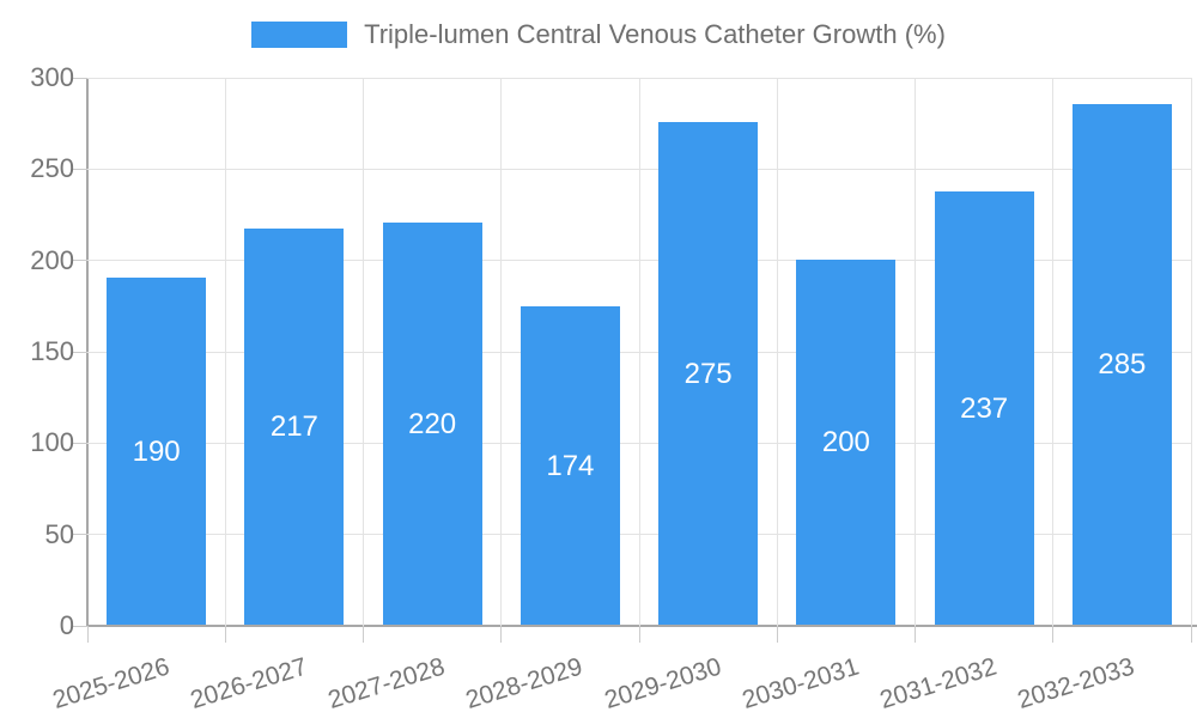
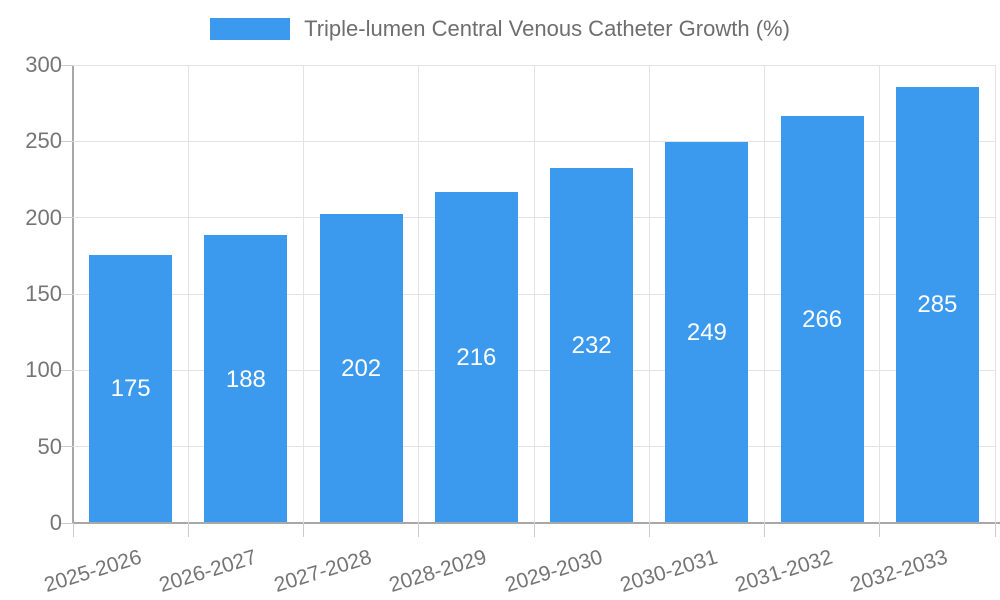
2025-2026: 190 -> 175
2026-2027: 217 -> 188
2027-2028: 220 -> 202
2028-2029: 174 -> 216
2029-2030: 275 -> 232
2030-2031: 200 -> 249
2031-2032: 237 -> 266
